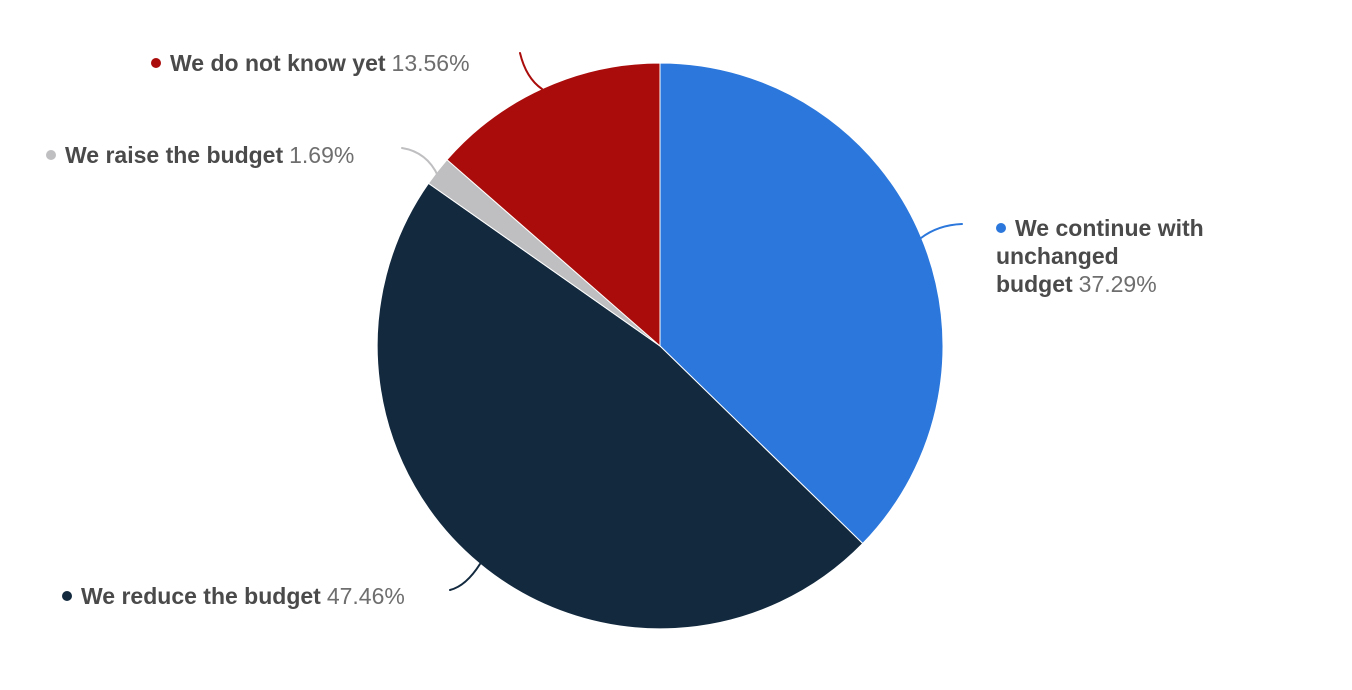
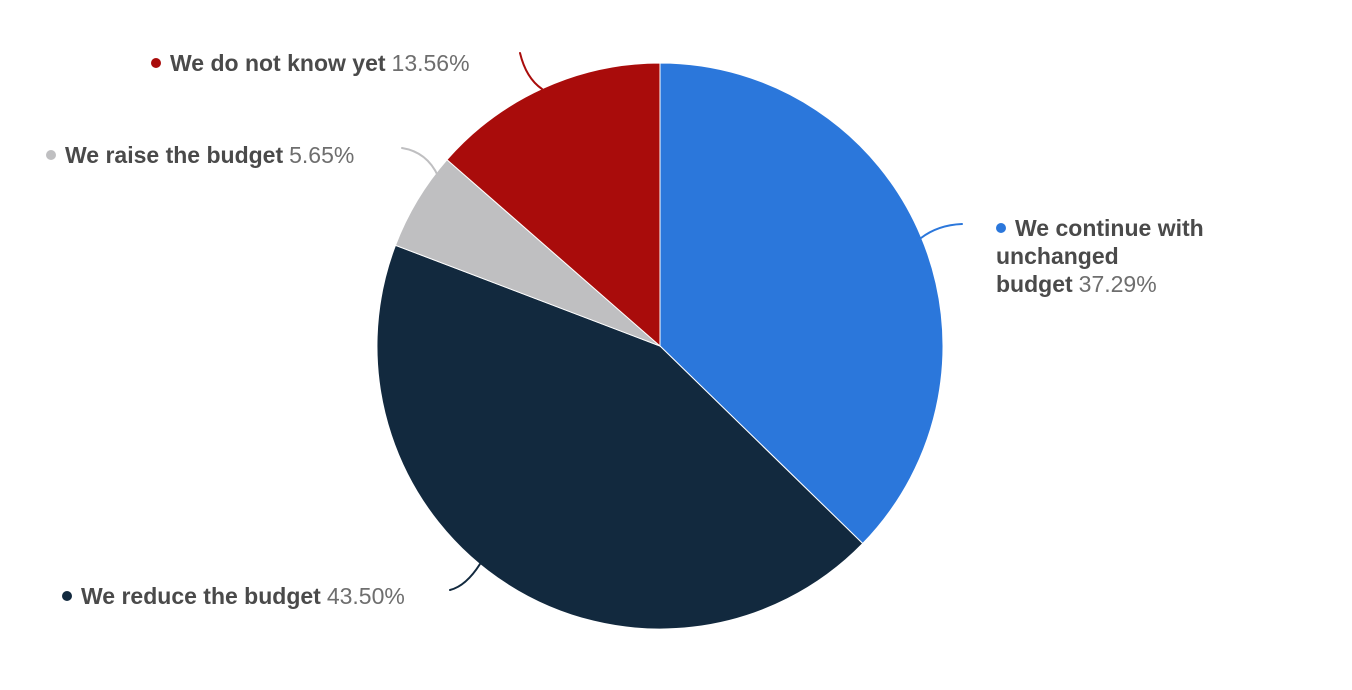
We reduce the budget: 47.46% -> 43.50%
We raise the budget: 1.69% -> 5.65%
